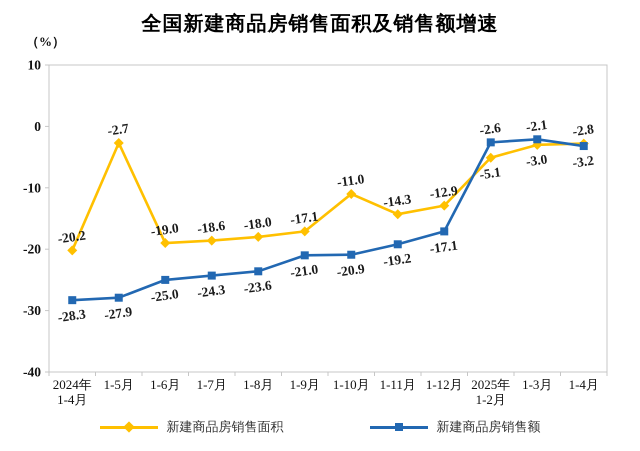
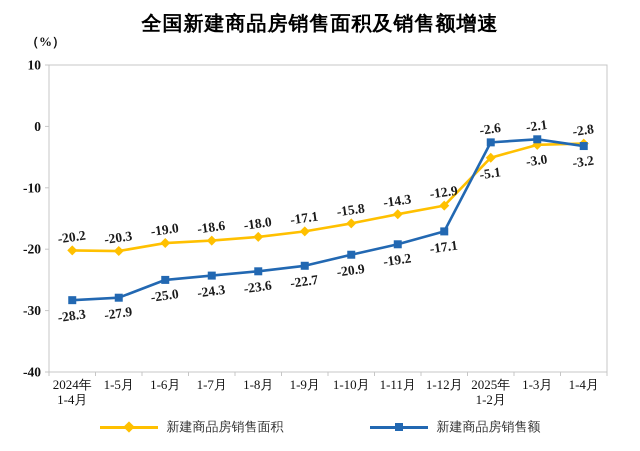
新建商品房销售面积/1-5月: -2.7 -> -20.3
新建商品房销售额/1-9月: -21.0 -> -22.7
新建商品房销售面积/1-10月: -11.0 -> -15.8
